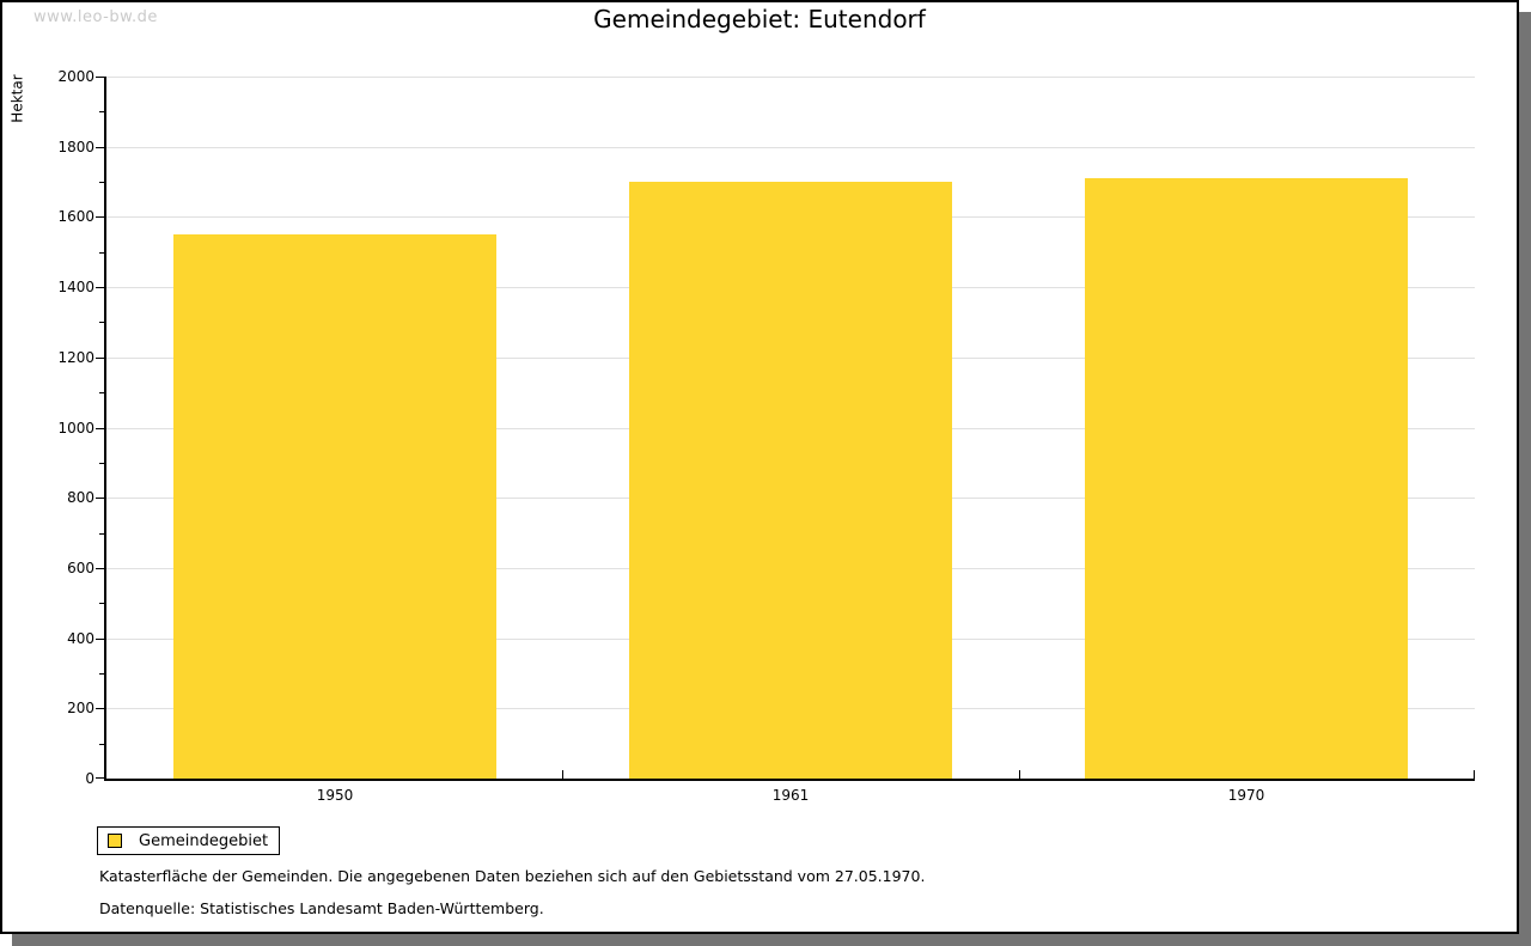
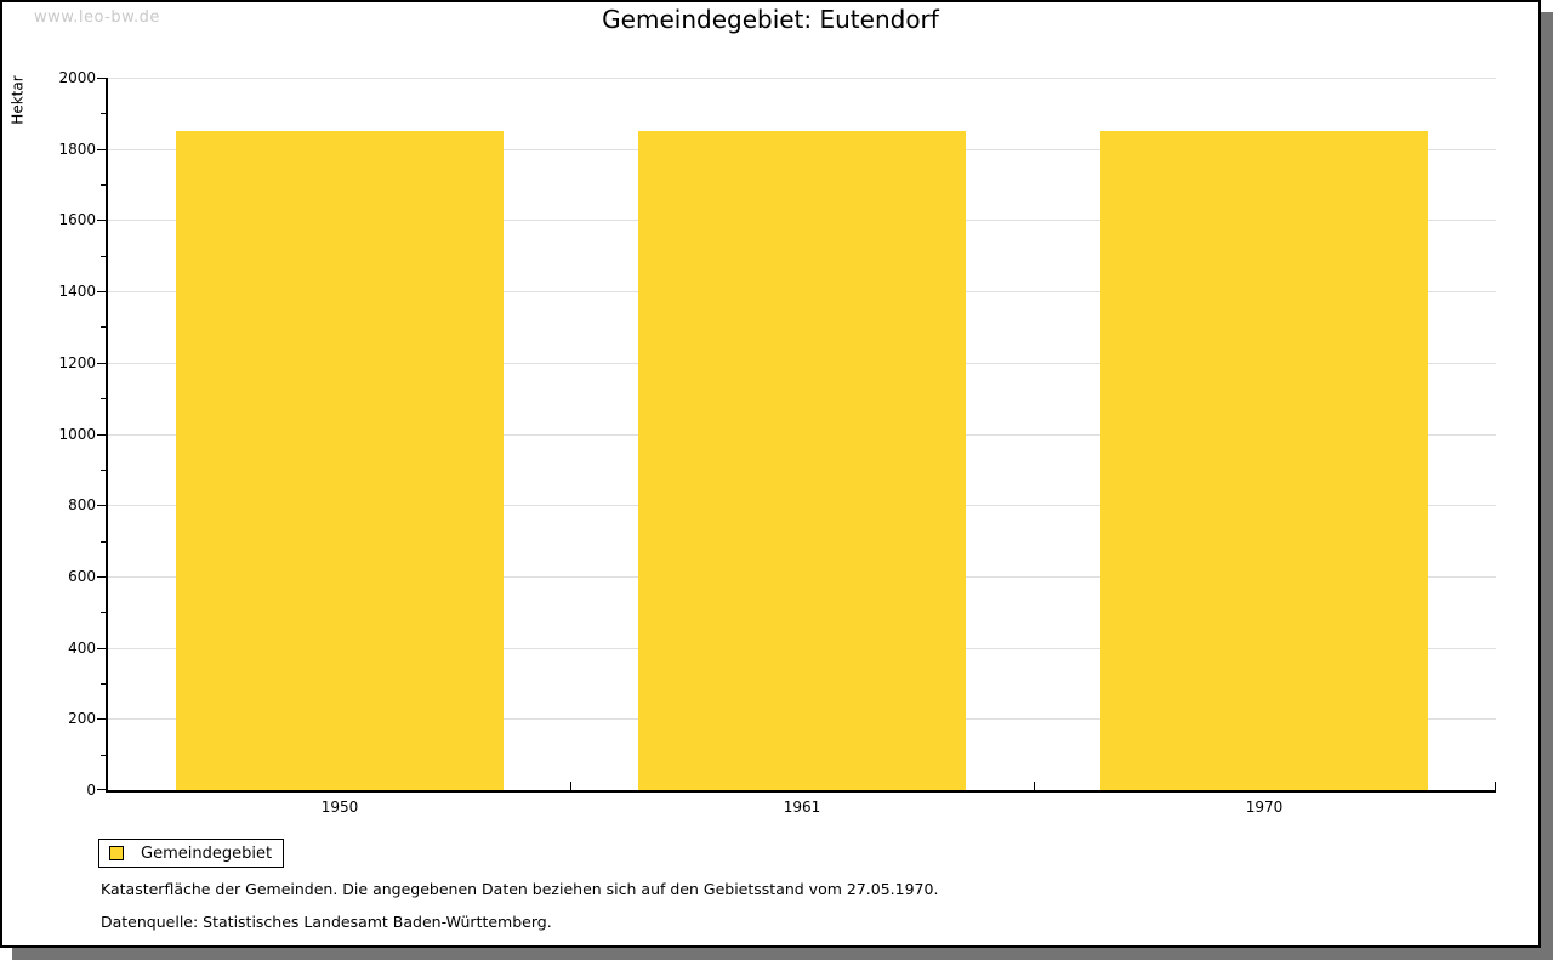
1950: 1550 -> 1850
1961: 1700 -> 1850
1970: 1710 -> 1850
